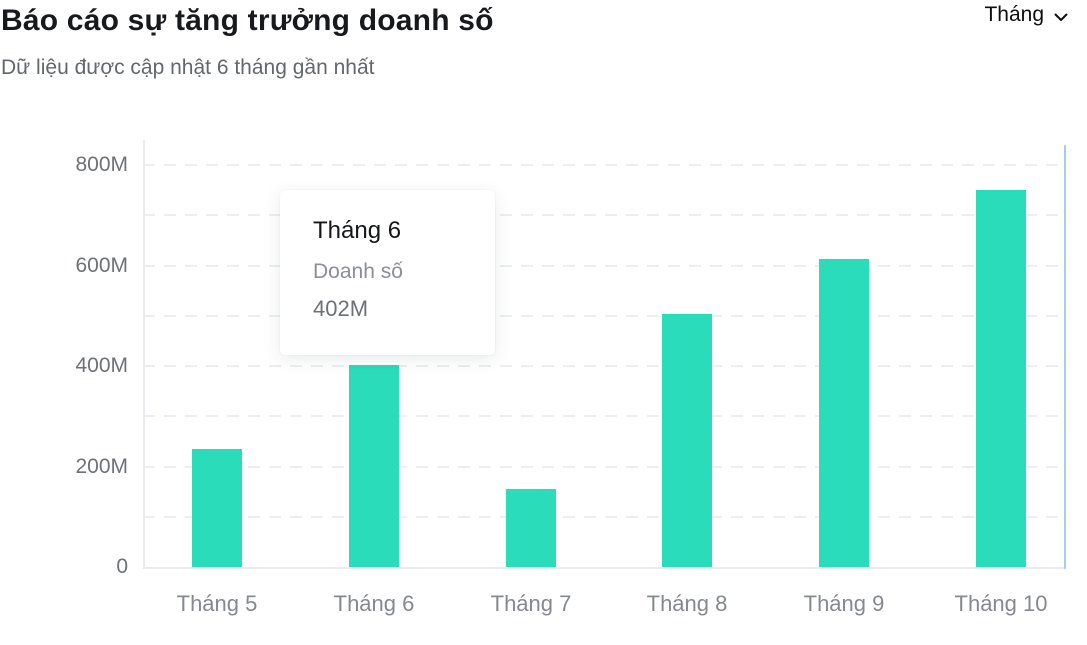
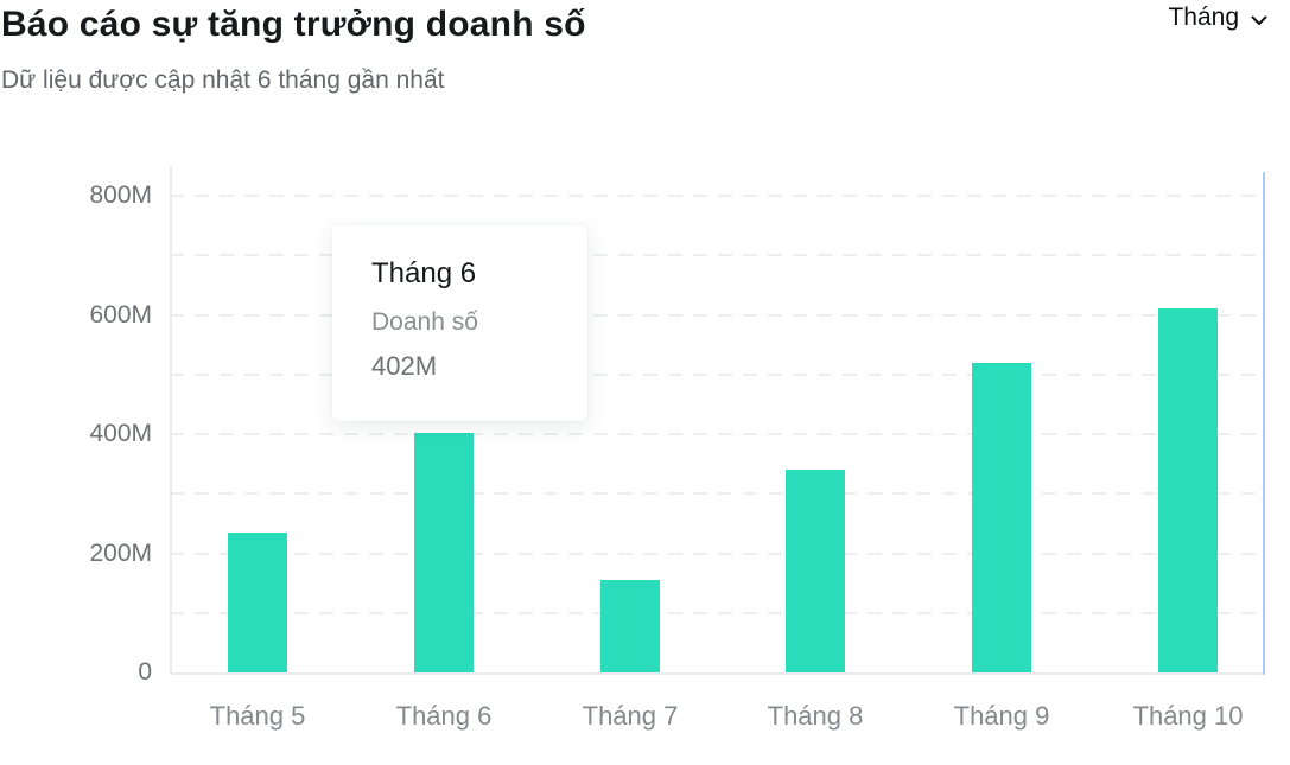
Tháng 8: 500M -> 340M
Tháng 9: 610M -> 520M
Tháng 10: 750M -> 610M
